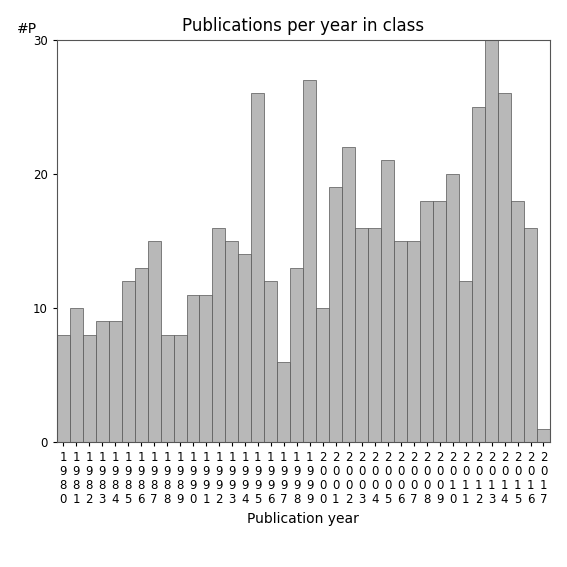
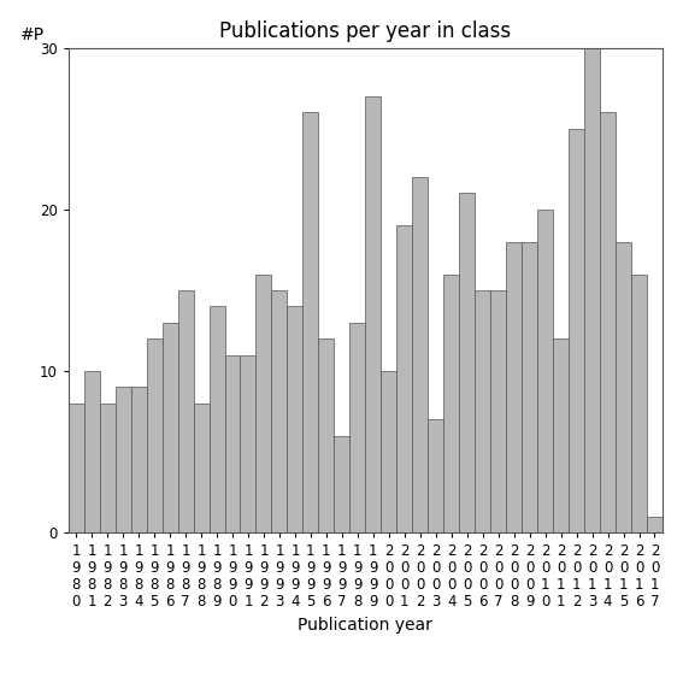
1 9 8 9: 8 -> 14
2 0 0 3: 16 -> 7
